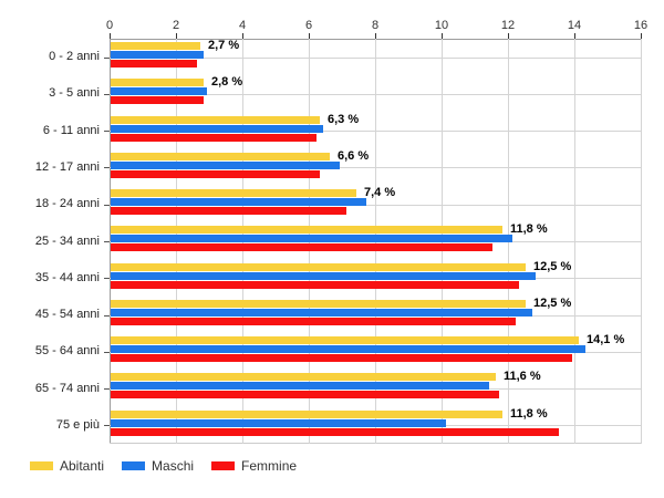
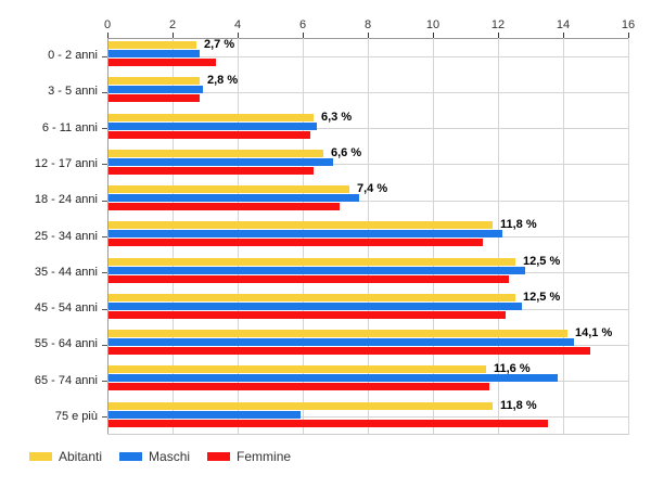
Femmine/0 - 2 anni: 2.6 -> 3.3
Femmine/55 - 64 anni: 13.9 -> 14.8
Maschi/65 - 74 anni: 11.4 -> 13.8
Maschi/75 e più: 10.1 -> 5.9
